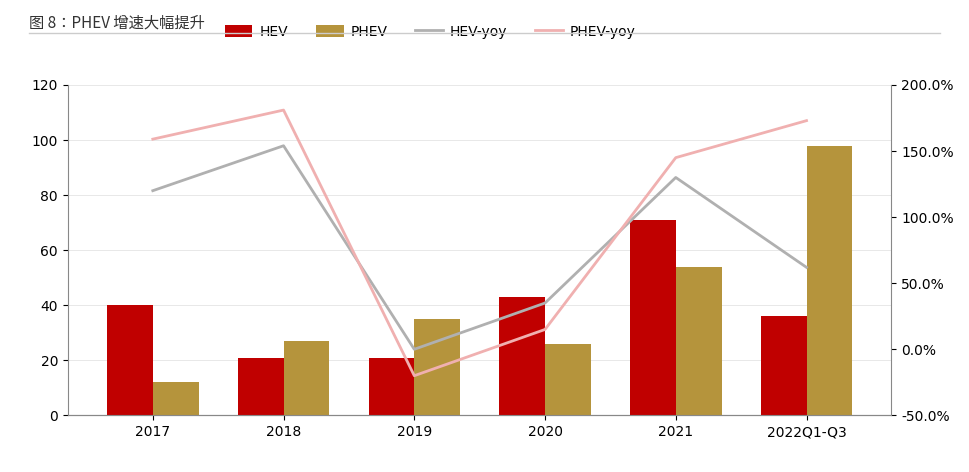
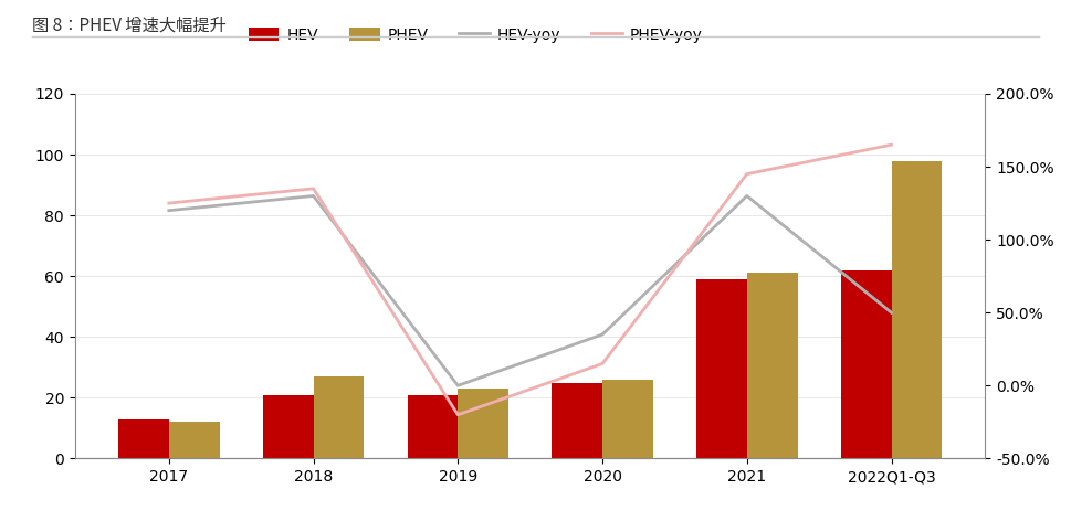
HEV/2017: 40 -> 13
PHEV-yoy/2017: 159% -> 125%
HEV-yoy/2018: 154% -> 130%
PHEV-yoy/2018: 181% -> 135%
PHEV/2019: 35 -> 23
HEV/2020: 43 -> 25
HEV/2021: 71 -> 59
PHEV/2021: 54 -> 61
HEV/2022Q1-Q3: 36 -> 62
HEV-yoy/2022Q1-Q3: 62% -> 50%
PHEV-yoy/2022Q1-Q3: 173% -> 165%
